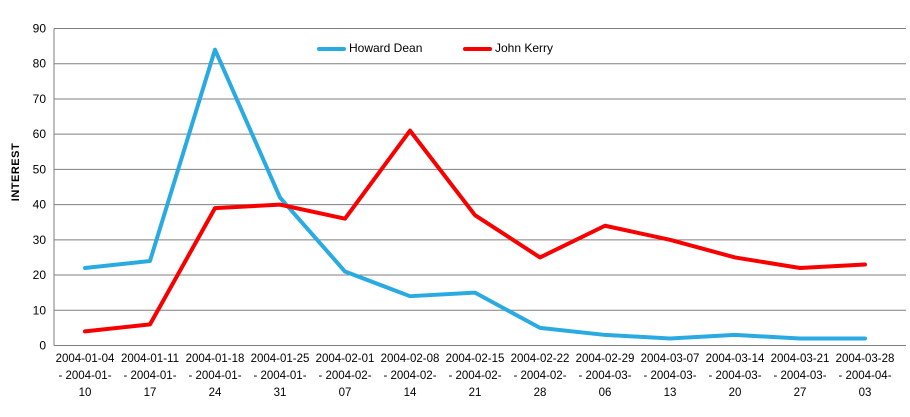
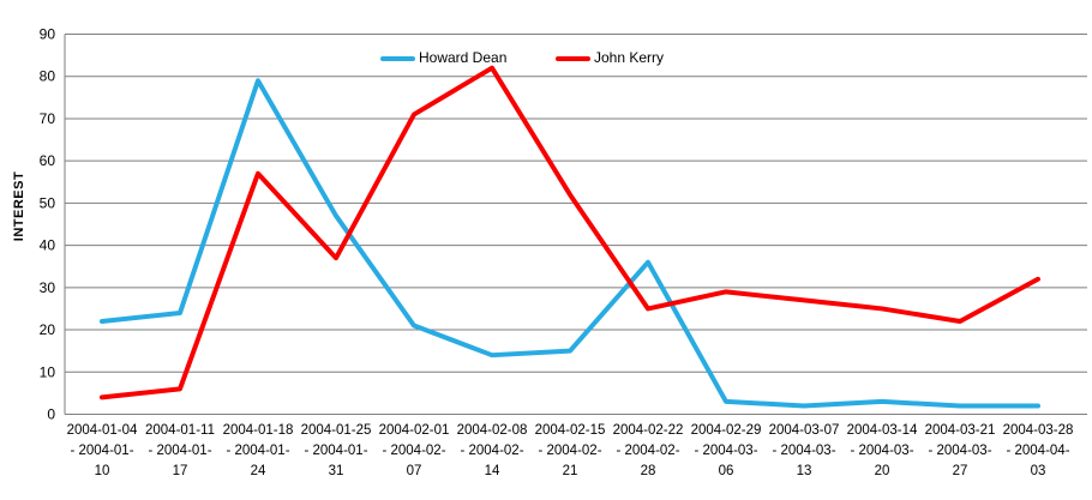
Howard Dean/2004-01-18 - 2004-01-24: 84 -> 79
John Kerry/2004-01-18 - 2004-01-24: 39 -> 57
Howard Dean/2004-01-25 - 2004-01-31: 42 -> 47
John Kerry/2004-01-25 - 2004-01-31: 40 -> 37
John Kerry/2004-02-01 - 2004-02-07: 36 -> 71
John Kerry/2004-02-08 - 2004-02-14: 61 -> 82
John Kerry/2004-02-15 - 2004-02-21: 37 -> 52
Howard Dean/2004-02-22 - 2004-02-28: 5 -> 36
John Kerry/2004-02-29 - 2004-03-06: 34 -> 29
John Kerry/2004-03-07 - 2004-03-13: 30 -> 27
John Kerry/2004-03-28 - 2004-04-03: 23 -> 32
